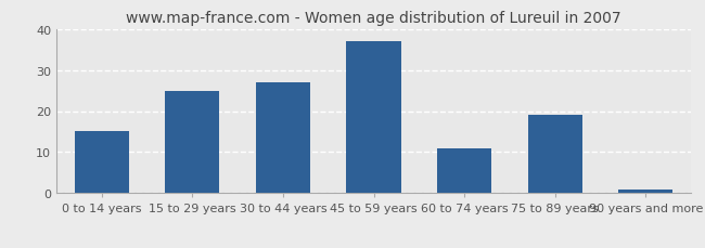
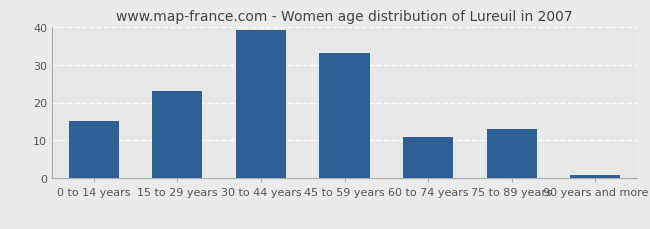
15 to 29 years: 25 -> 23
30 to 44 years: 27 -> 39
45 to 59 years: 37 -> 33
75 to 89 years: 19 -> 13
